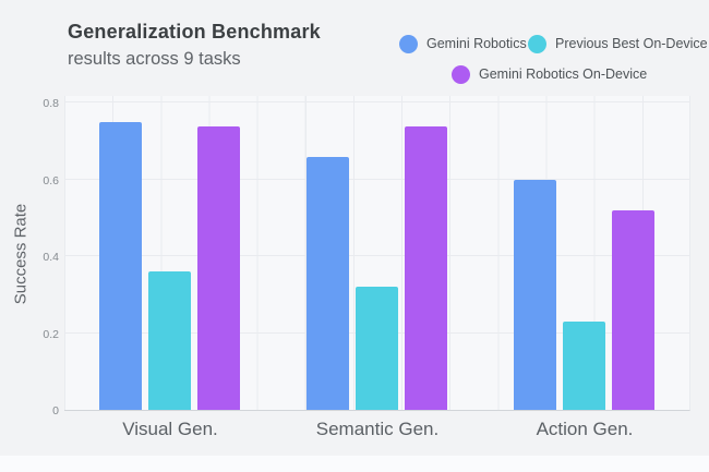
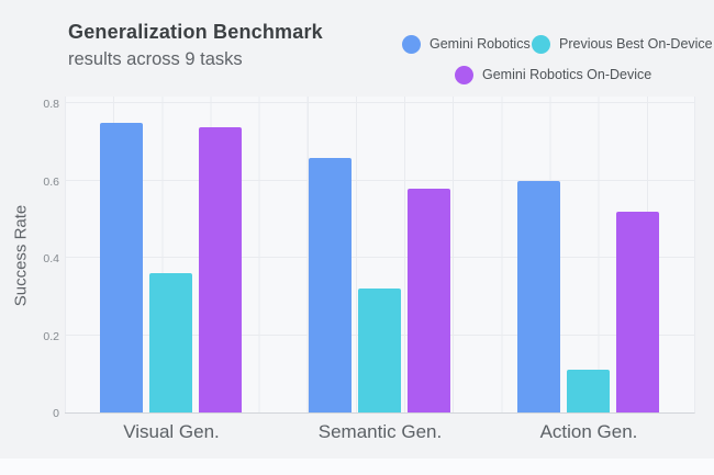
Gemini Robotics On-Device/Semantic Gen.: 0.74 -> 0.58
Previous Best On-Device/Action Gen.: 0.23 -> 0.11
